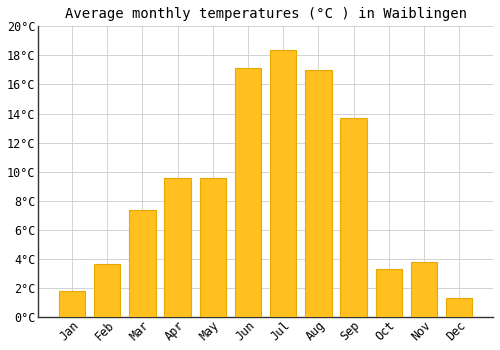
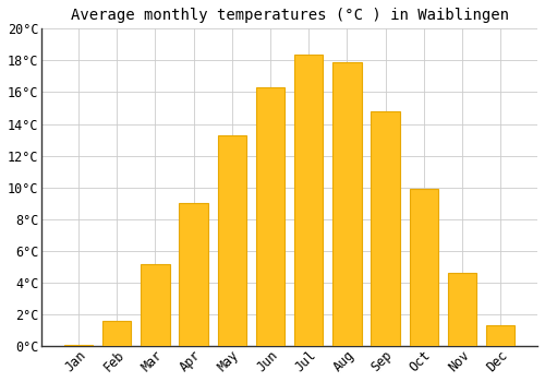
Jan: 1.8°C -> 0.1°C
Feb: 3.7°C -> 1.6°C
Mar: 7.4°C -> 5.2°C
Apr: 9.6°C -> 9.0°C
May: 9.6°C -> 13.3°C
Jun: 17.1°C -> 16.3°C
Aug: 17.0°C -> 17.9°C
Sep: 13.7°C -> 14.8°C
Oct: 3.3°C -> 9.9°C
Nov: 3.8°C -> 4.6°C
